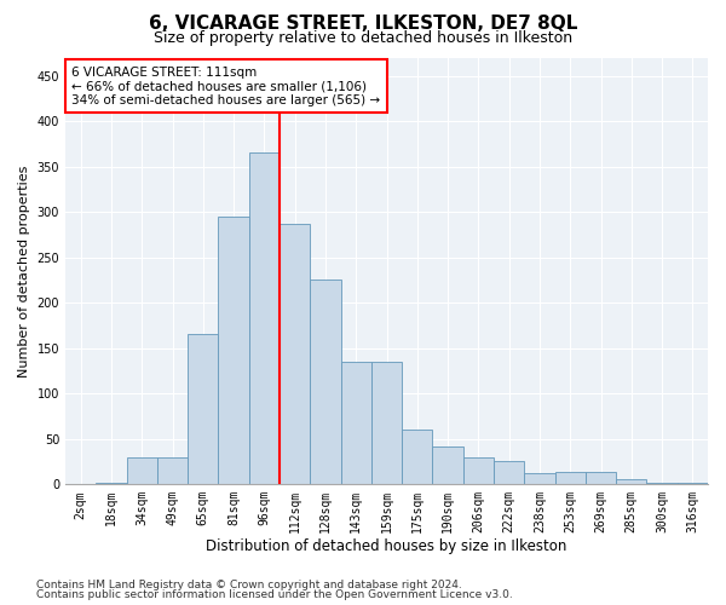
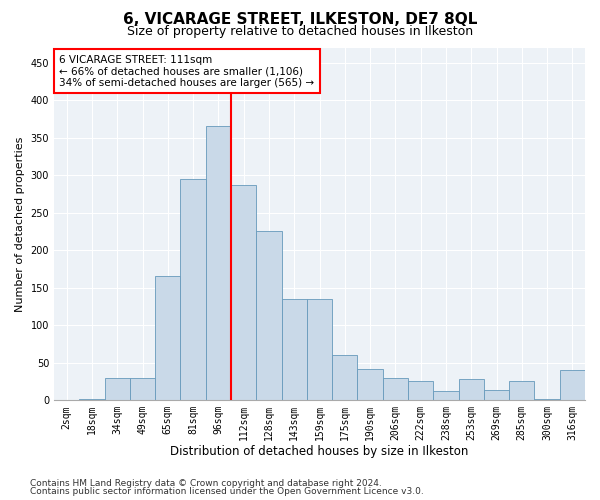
253sqm: 13 -> 28
285sqm: 5 -> 26
316sqm: 1 -> 40
